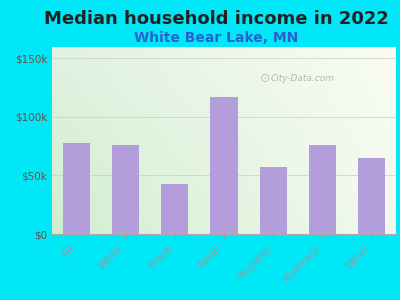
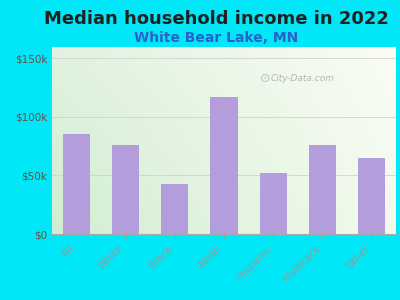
All: $78k -> $85k
Hispanic: $57k -> $52k
